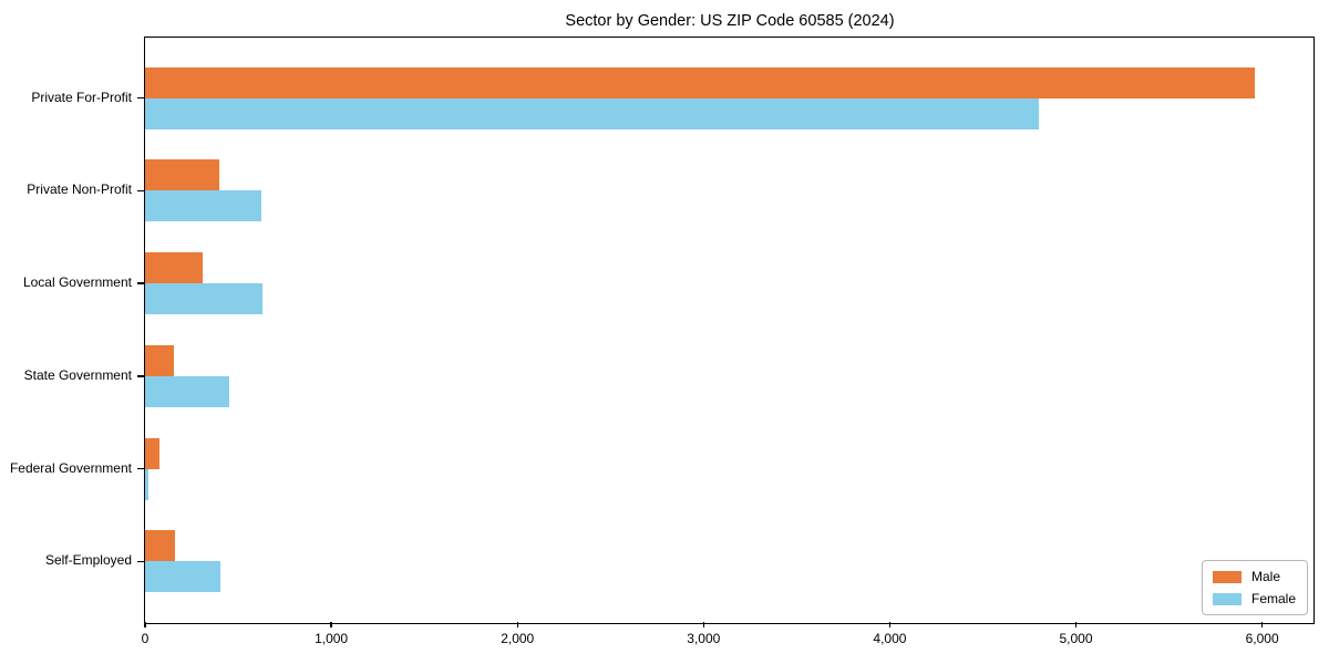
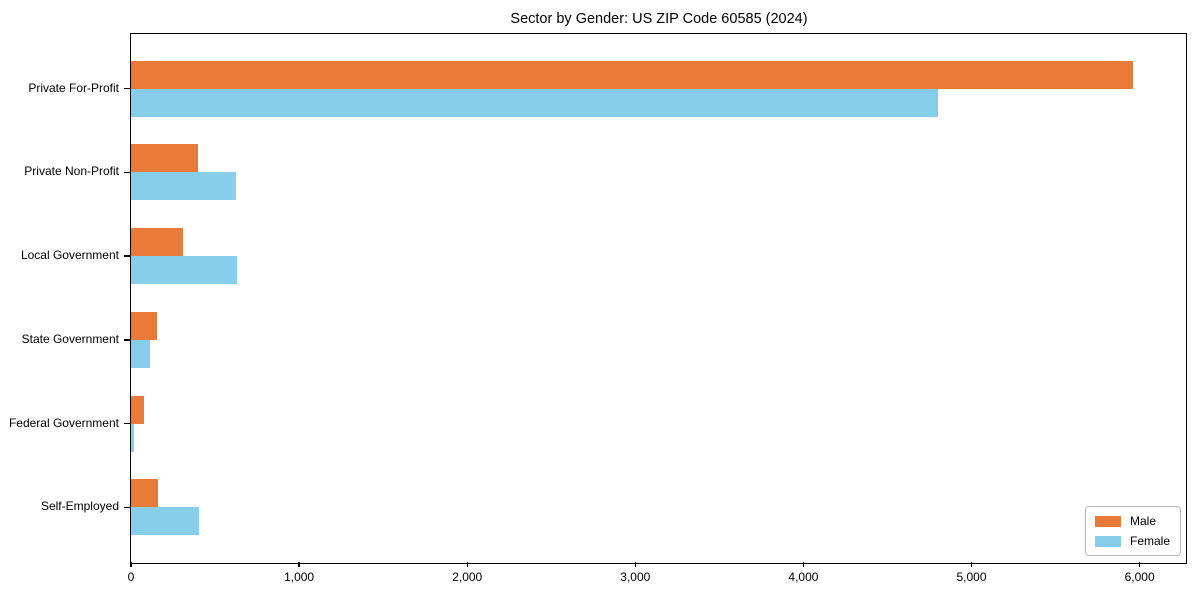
Female/State Government: 450 -> 110
